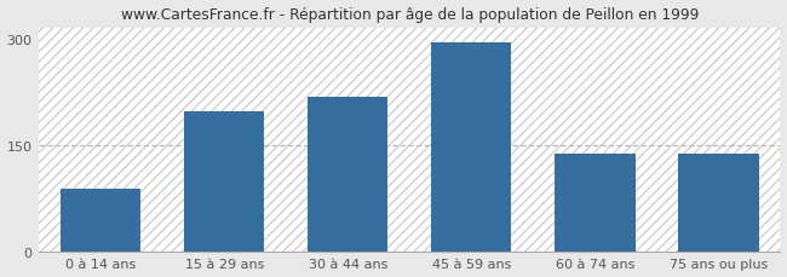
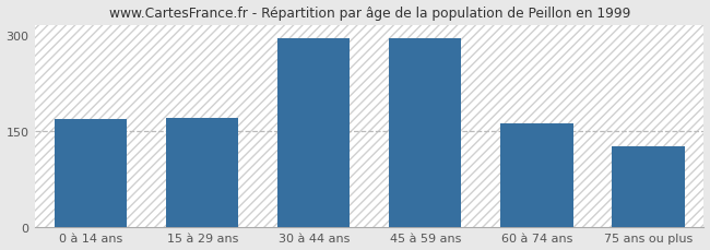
0 à 14 ans: 88 -> 168
15 à 29 ans: 198 -> 170
30 à 44 ans: 218 -> 295
60 à 74 ans: 138 -> 162
75 ans ou plus: 138 -> 125
